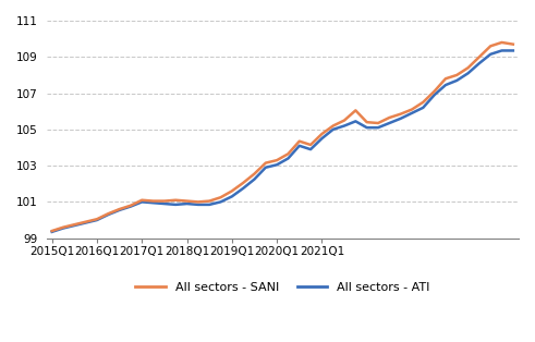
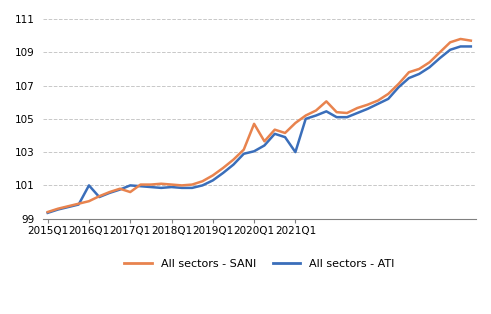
All sectors - ATI/2016Q1: 100.0 -> 101.0
All sectors - SANI/2017Q1: 101.1 -> 100.6
All sectors - SANI/2020Q1: 103.3 -> 104.7
All sectors - ATI/2021Q1: 104.5 -> 103.0
